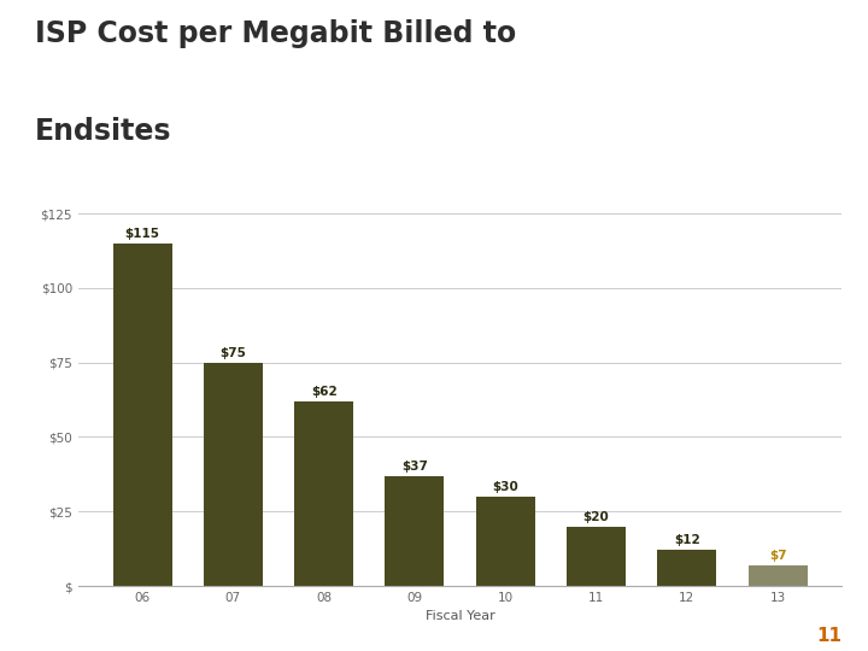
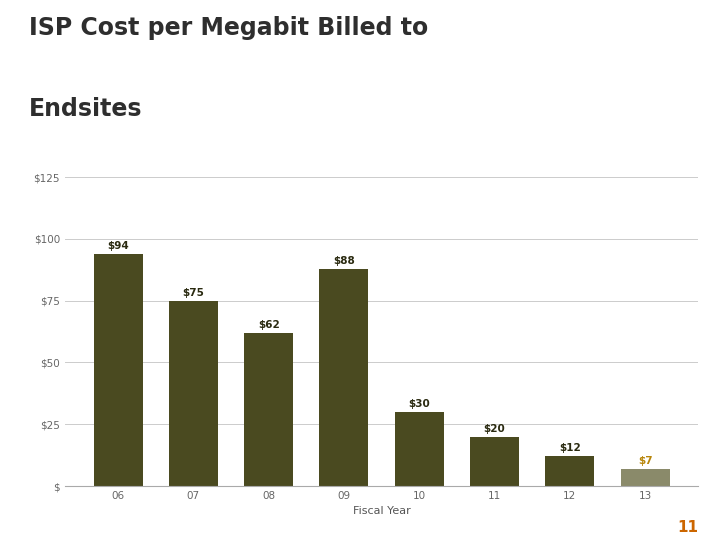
06: $115 -> $94
09: $37 -> $88
